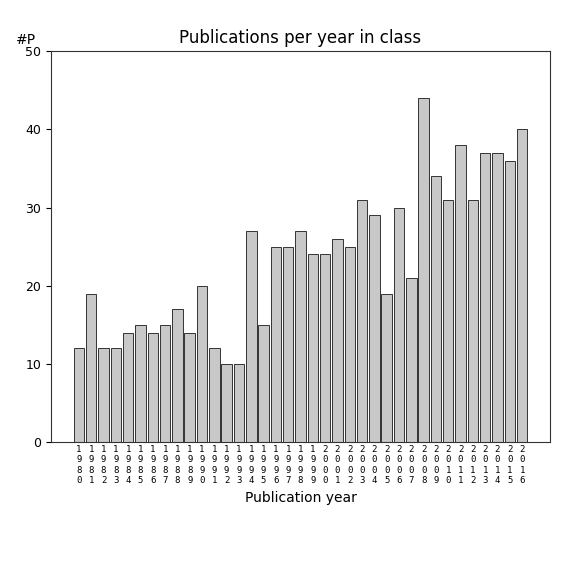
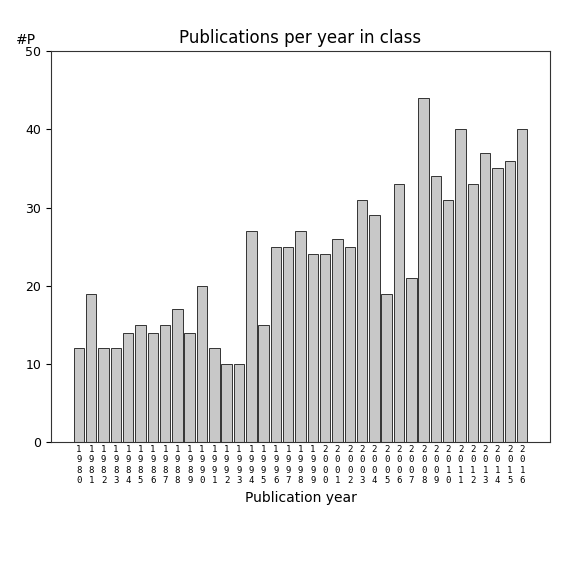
2 0 0 6: 30 -> 33
2 0 1 1: 38 -> 40
2 0 1 2: 31 -> 33
2 0 1 4: 37 -> 35
